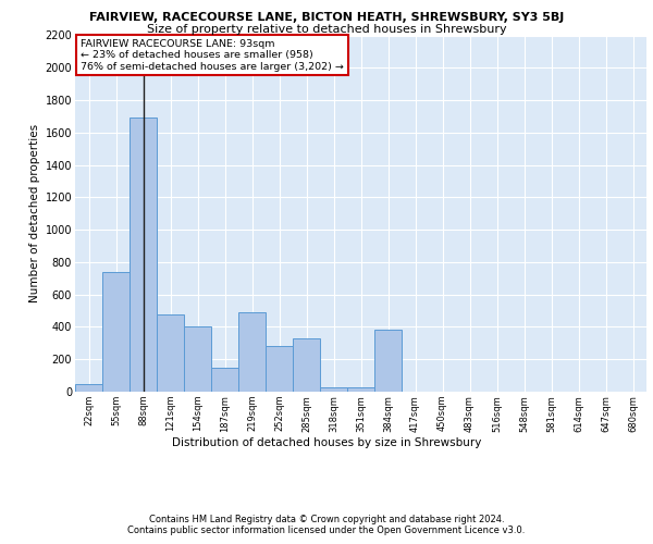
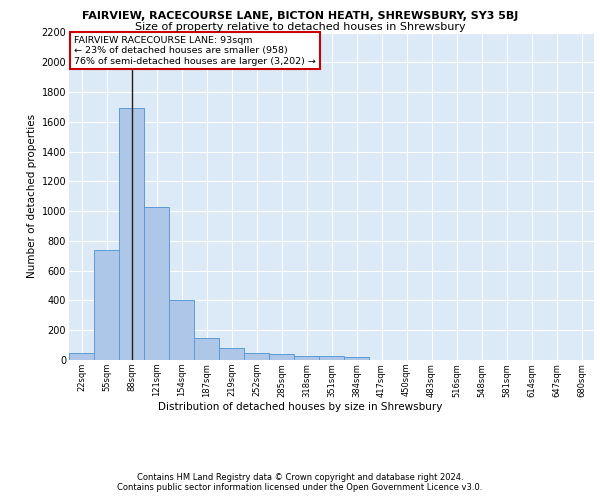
121sqm: 480 -> 1030
219sqm: 490 -> 80
252sqm: 280 -> 40
285sqm: 330 -> 40
384sqm: 380 -> 20
